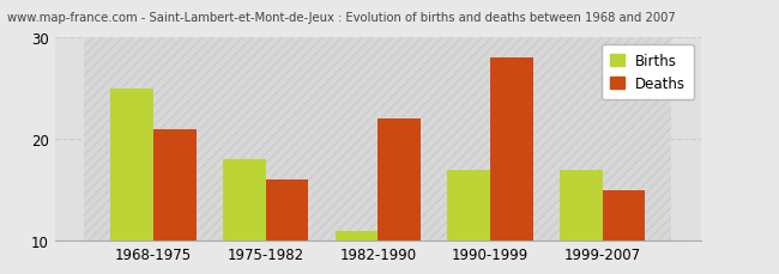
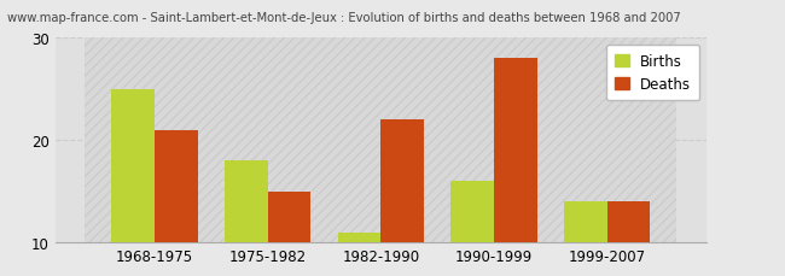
Deaths/1975-1982: 16 -> 15
Births/1990-1999: 17 -> 16
Births/1999-2007: 17 -> 14
Deaths/1999-2007: 15 -> 14
